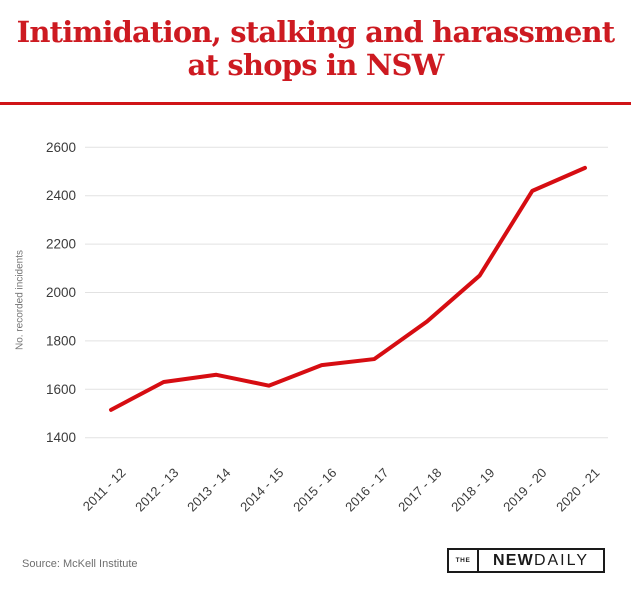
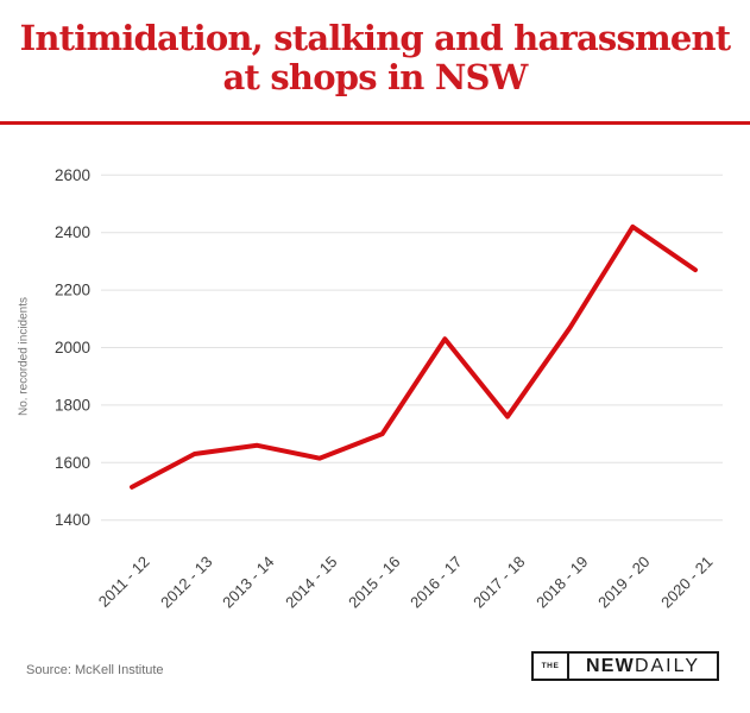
2016 - 17: 1720 -> 2030
2017 - 18: 1880 -> 1760
2020 - 21: 2520 -> 2270
